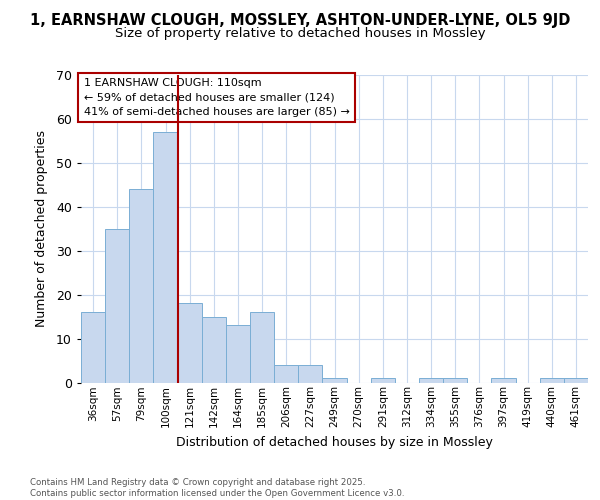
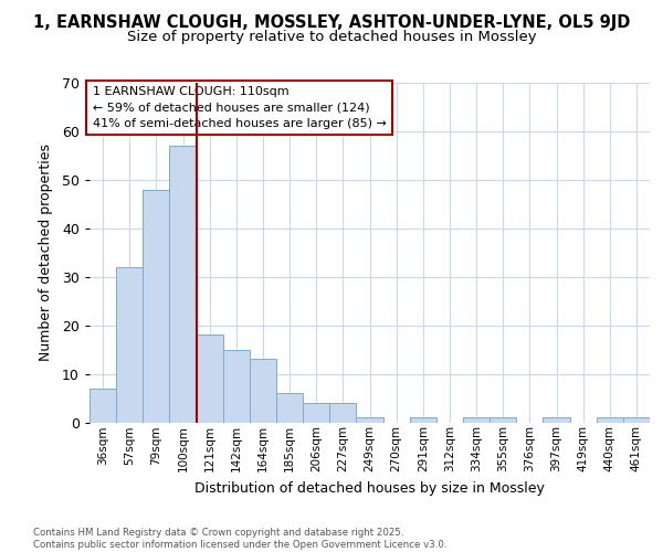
36sqm: 16 -> 7
57sqm: 35 -> 32
79sqm: 44 -> 48
185sqm: 16 -> 6
